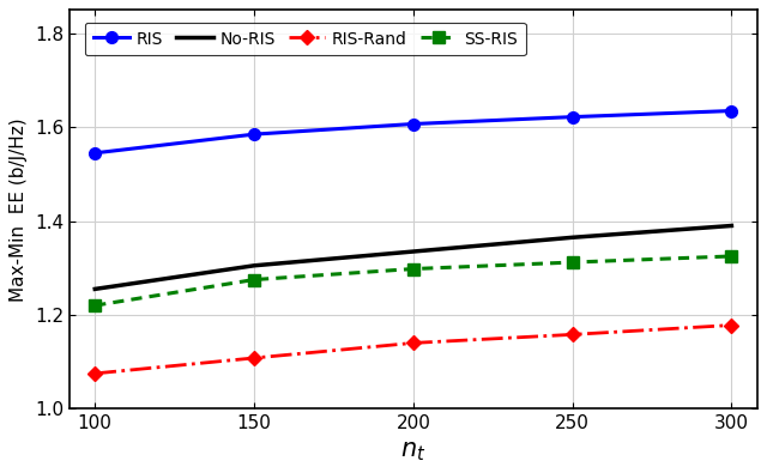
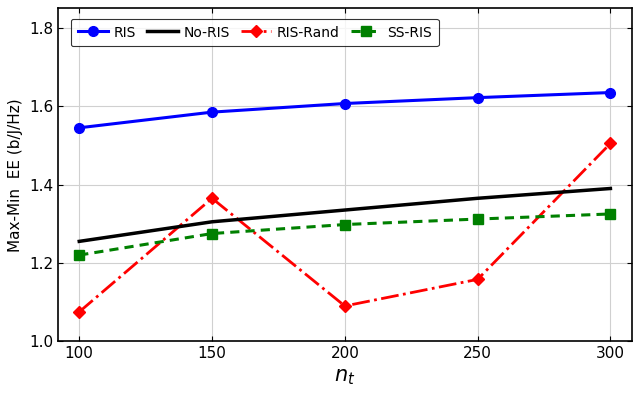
RIS-Rand/150: 1.108 -> 1.365
RIS-Rand/200: 1.140 -> 1.090
RIS-Rand/300: 1.178 -> 1.505
